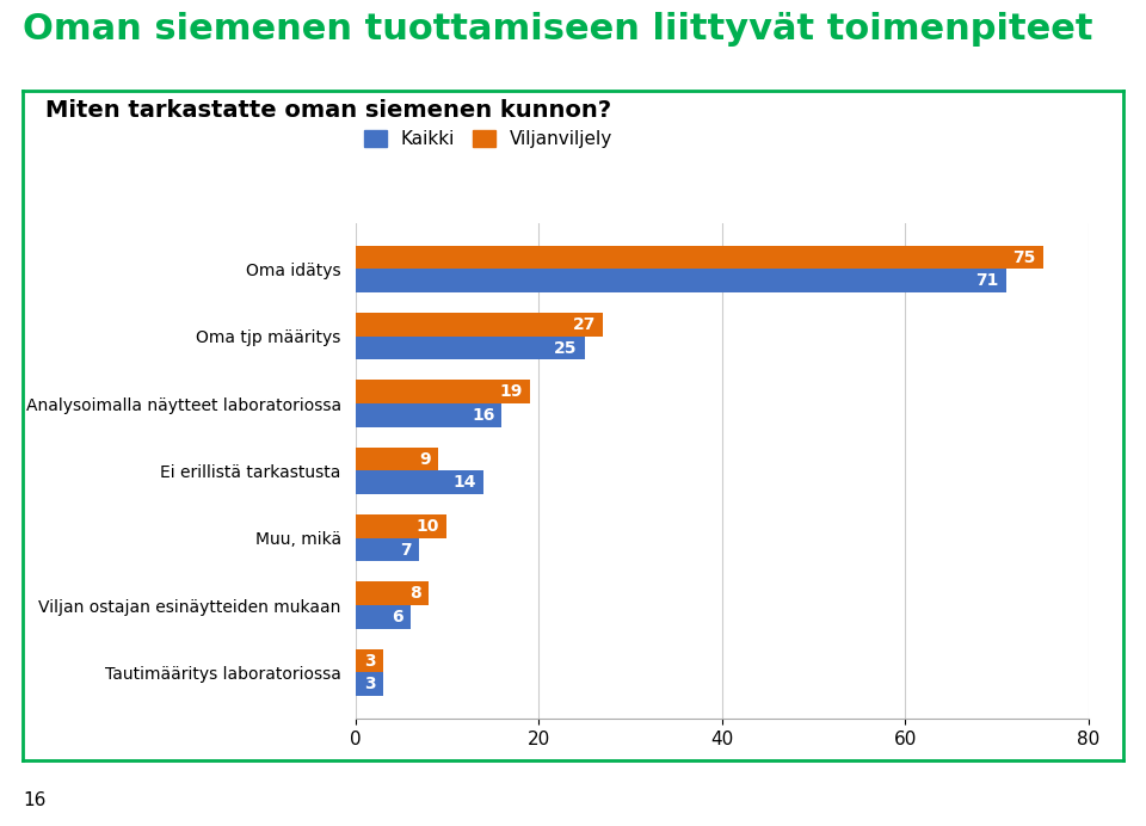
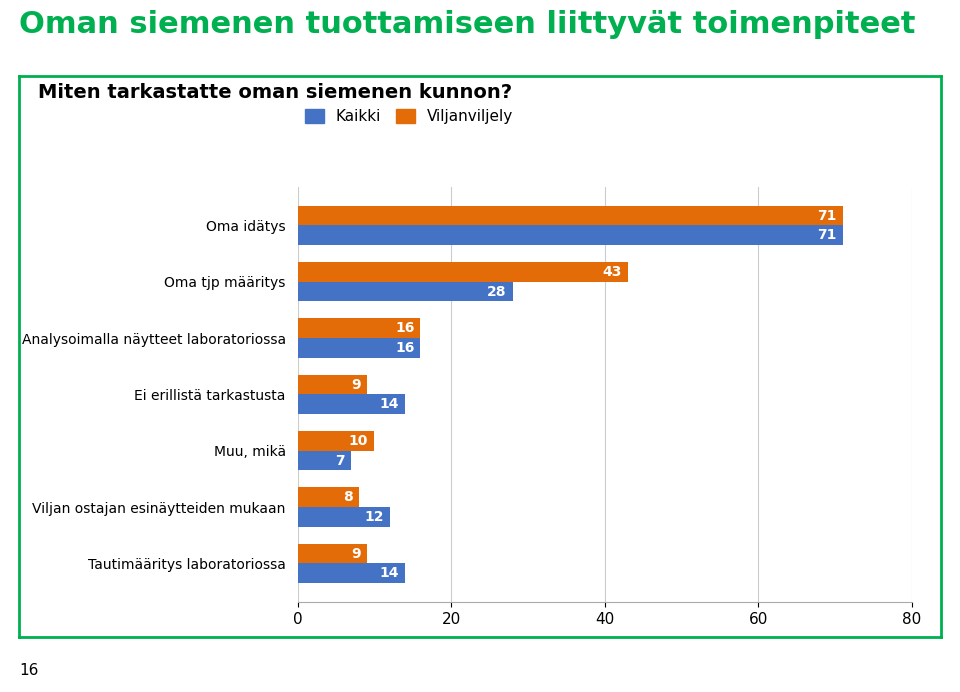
Viljanviljely/Oma idätys: 75 -> 71
Viljanviljely/Oma tjp määritys: 27 -> 43
Kaikki/Oma tjp määritys: 25 -> 28
Viljanviljely/Analysoimalla näytteet laboratoriossa: 19 -> 16
Kaikki/Viljan ostajan esinäytteiden mukaan: 6 -> 12
Viljanviljely/Tautimääritys laboratoriossa: 3 -> 9
Kaikki/Tautimääritys laboratoriossa: 3 -> 14
